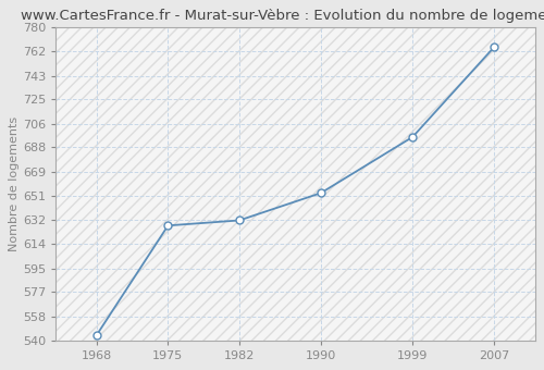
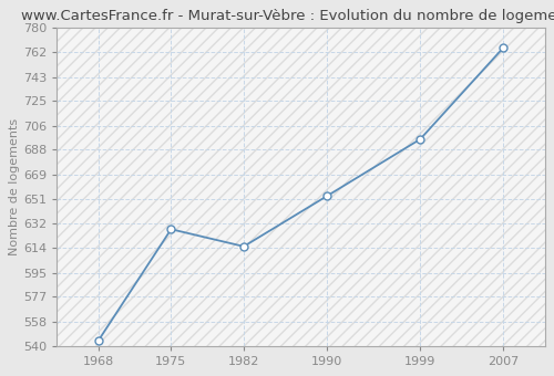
1982: 632 -> 615
